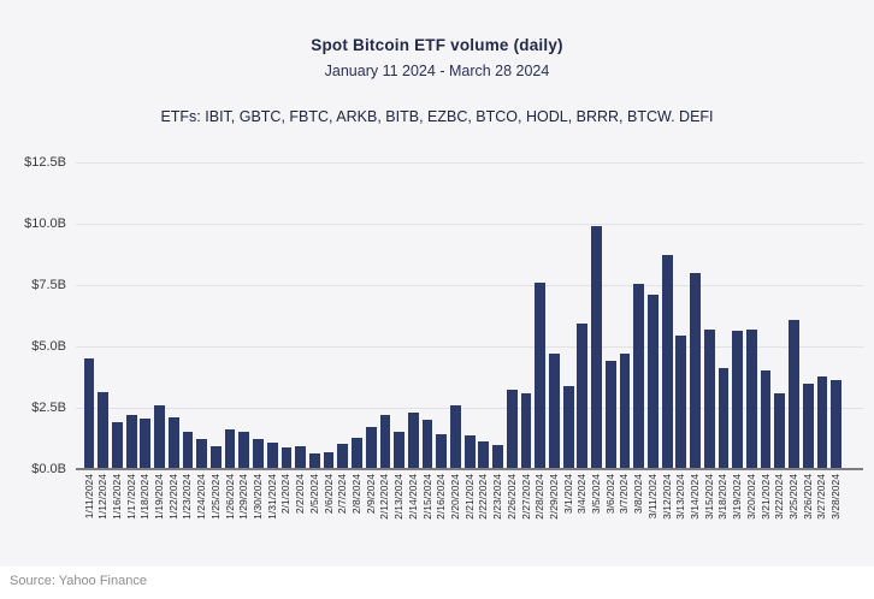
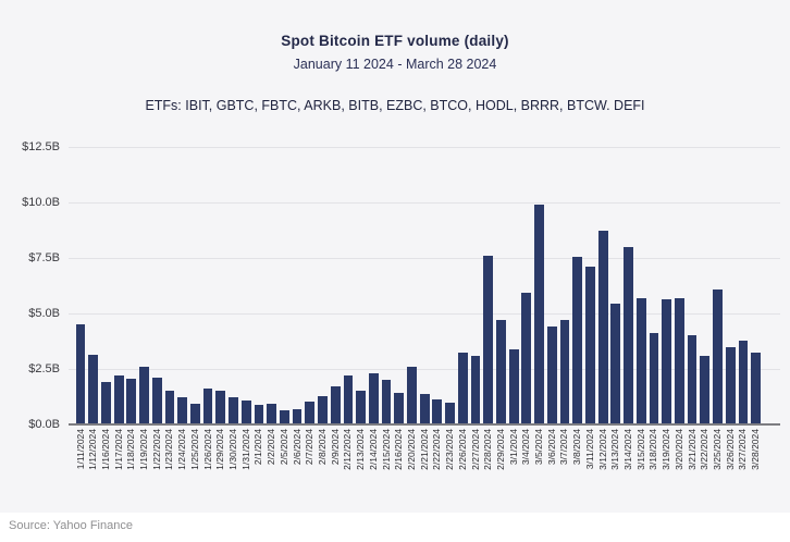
3/28/2024: $3.6B -> $3.2B
